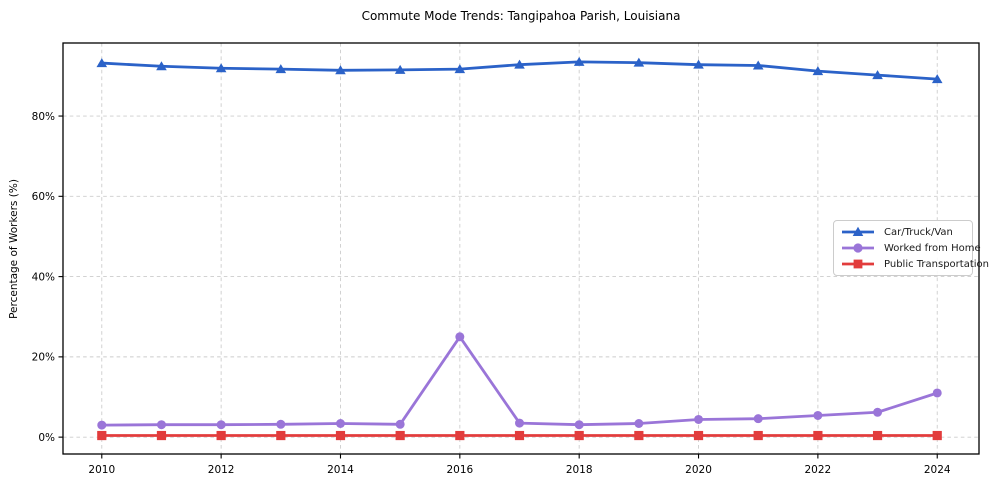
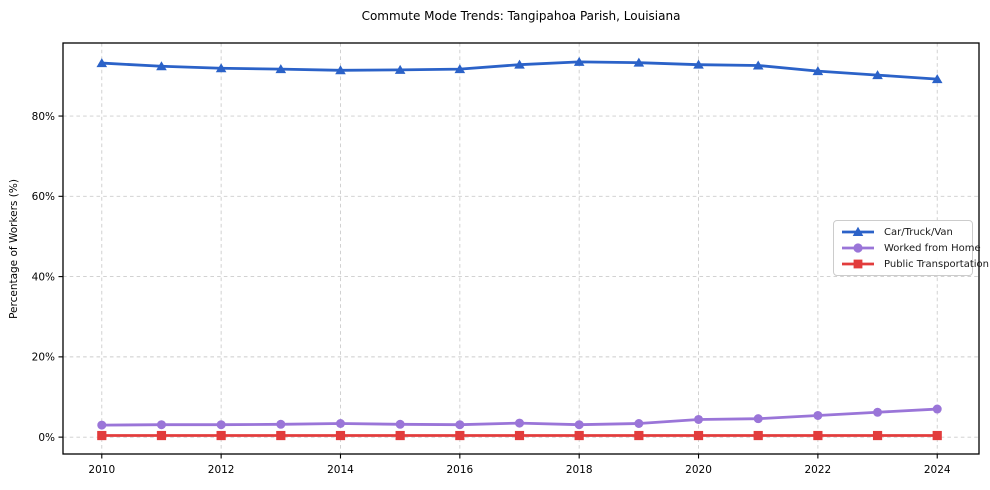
Worked from Home/2016: 25% -> 3%
Worked from Home/2024: 11% -> 7%
